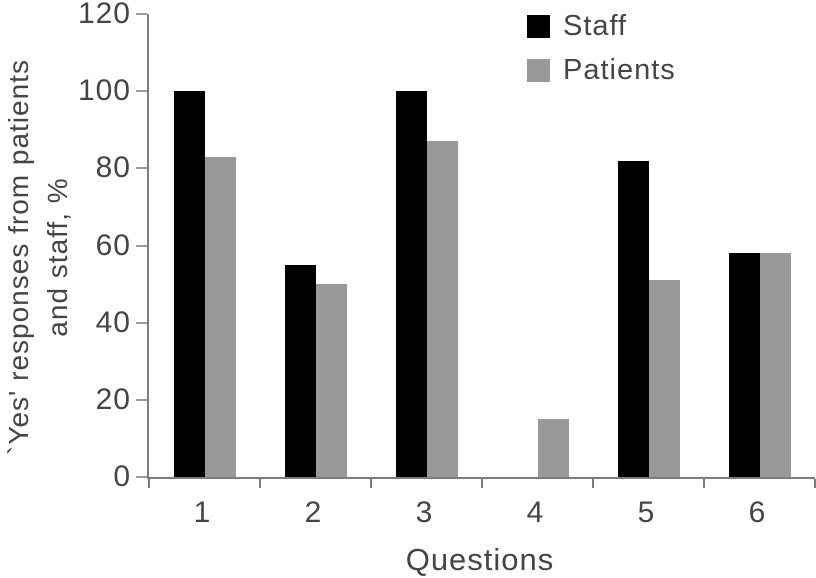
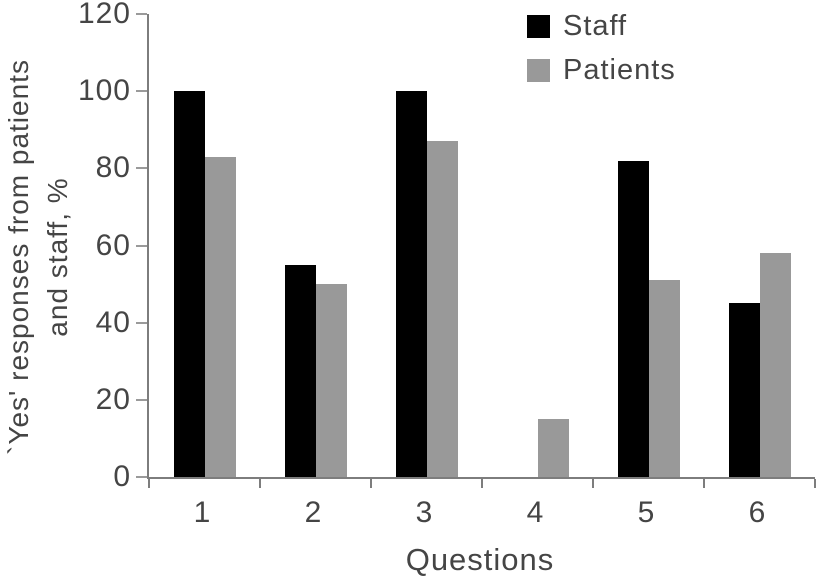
Staff/6: 58 -> 45
